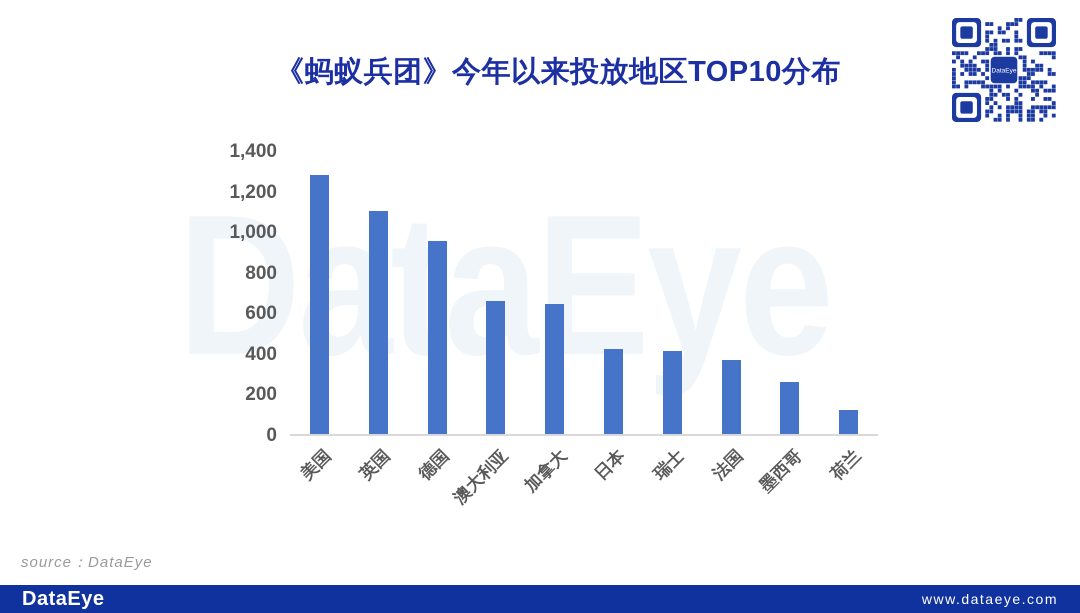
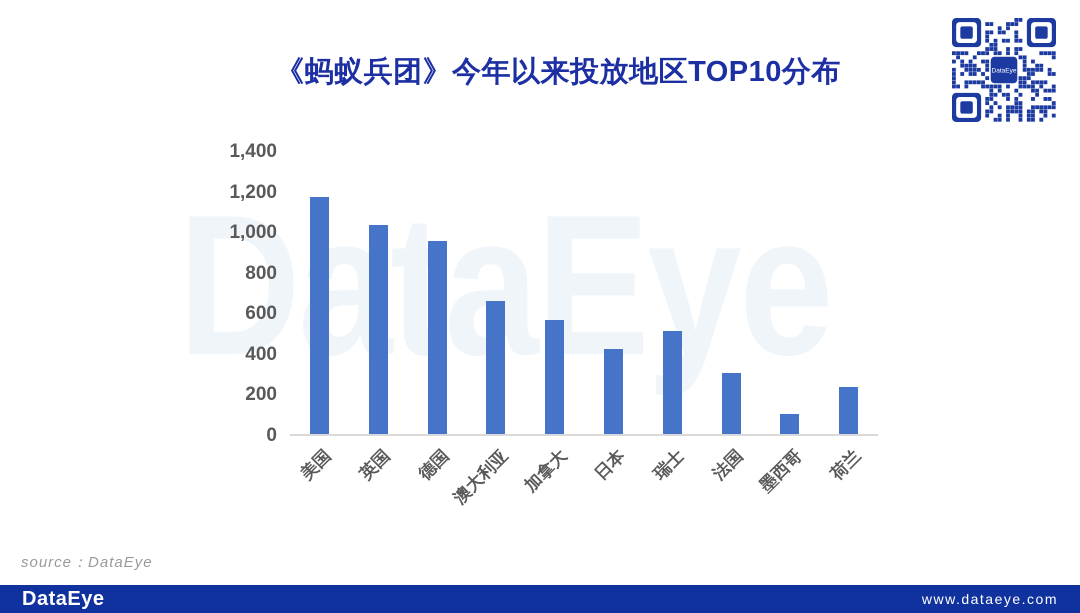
美国: 1280 -> 1170
英国: 1100 -> 1030
加拿大: 640 -> 560
瑞士: 410 -> 510
法国: 360 -> 300
墨西哥: 260 -> 100
荷兰: 120 -> 230
